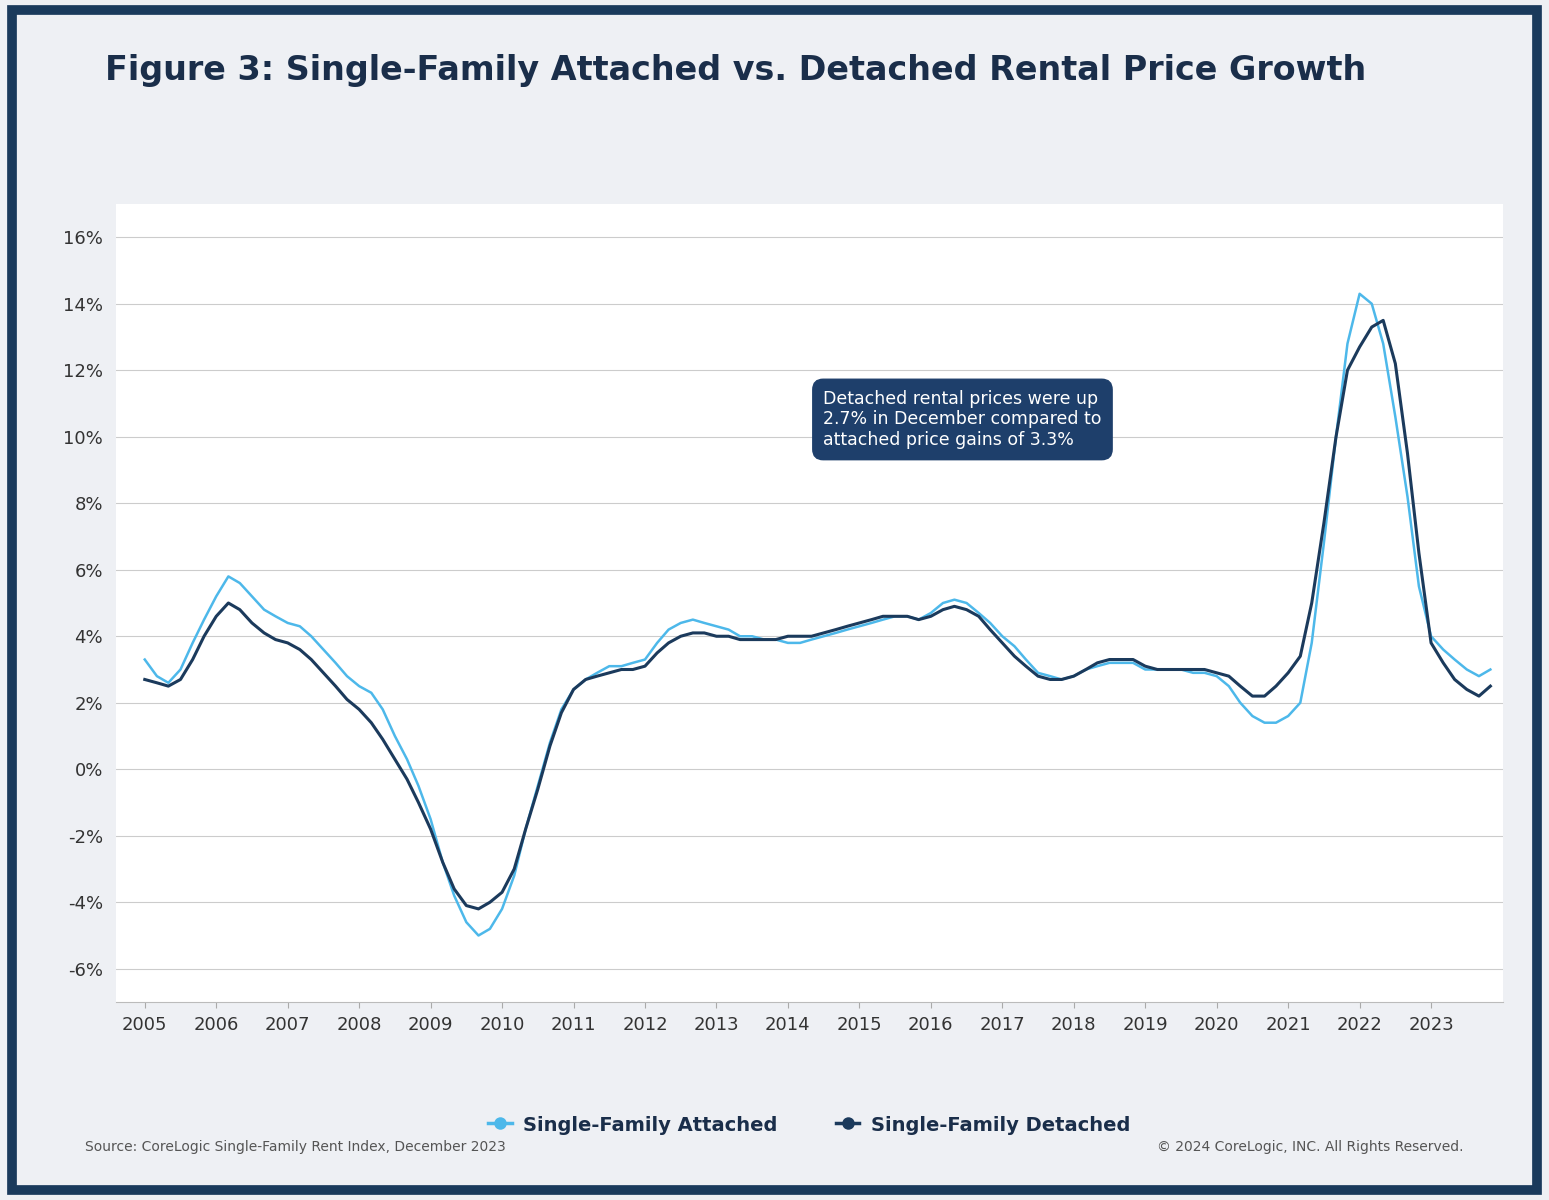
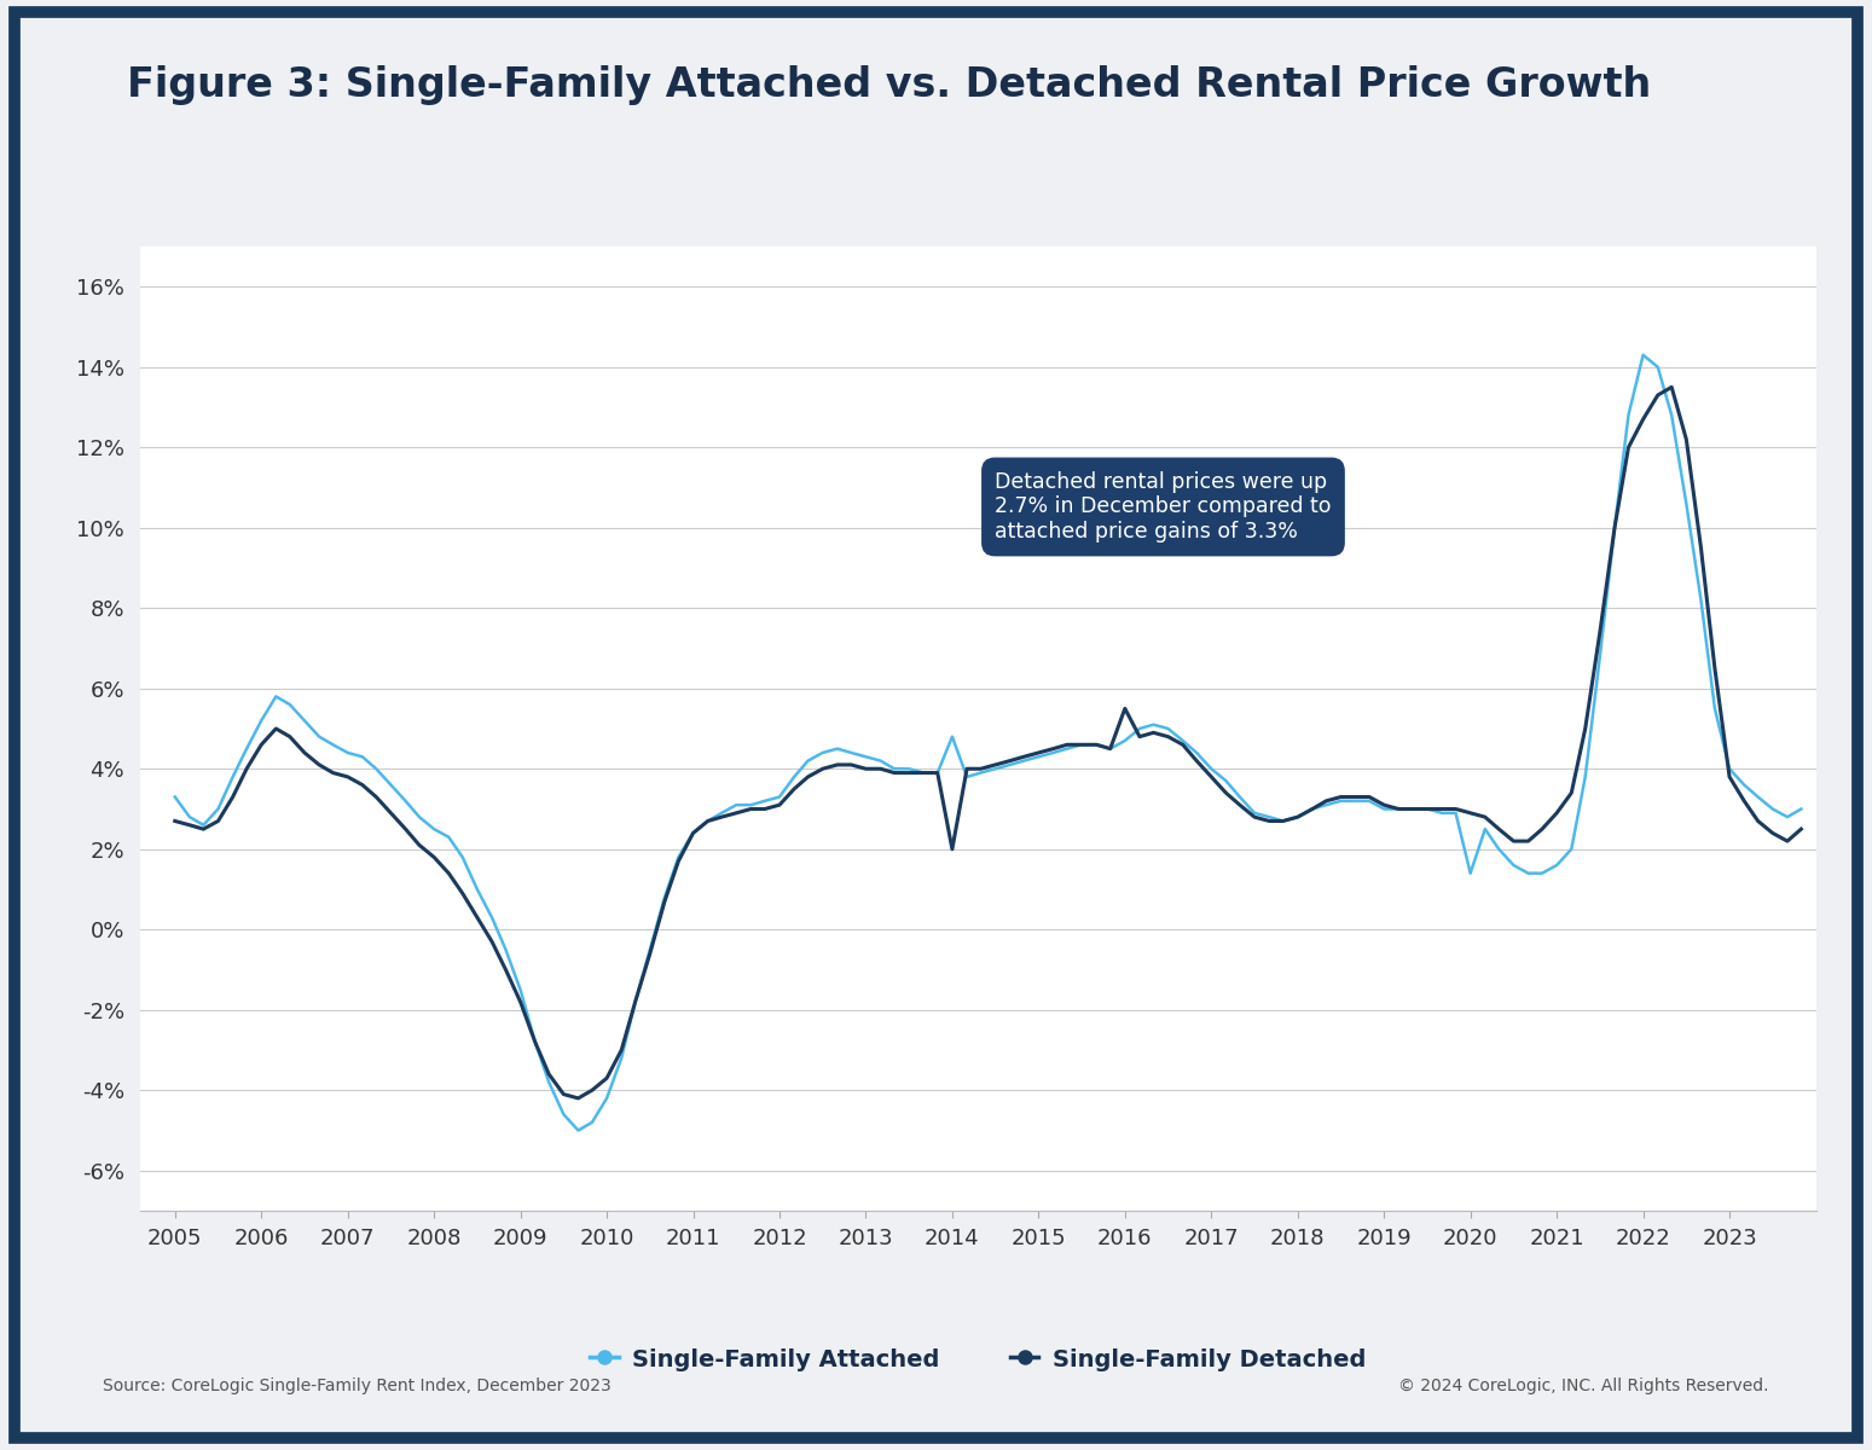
Single-Family Attached/2014: 3.8% -> 4.8%
Single-Family Detached/2014: 4.0% -> 2.0%
Single-Family Detached/2016: 4.6% -> 5.5%
Single-Family Attached/2020: 2.8% -> 1.4%
